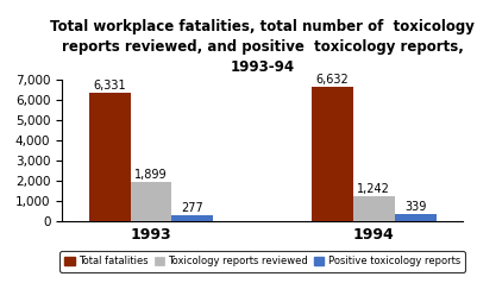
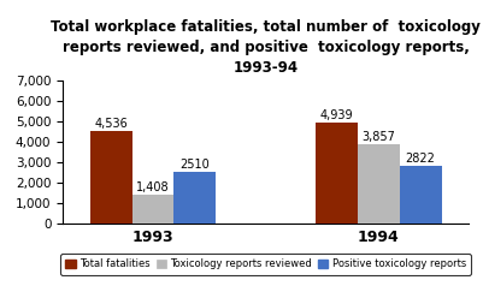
Total fatalities/1993: 6,331 -> 4,536
Toxicology reports reviewed/1993: 1,899 -> 1,408
Positive toxicology reports/1993: 277 -> 2510
Total fatalities/1994: 6,632 -> 4,939
Toxicology reports reviewed/1994: 1,242 -> 3,857
Positive toxicology reports/1994: 339 -> 2822
